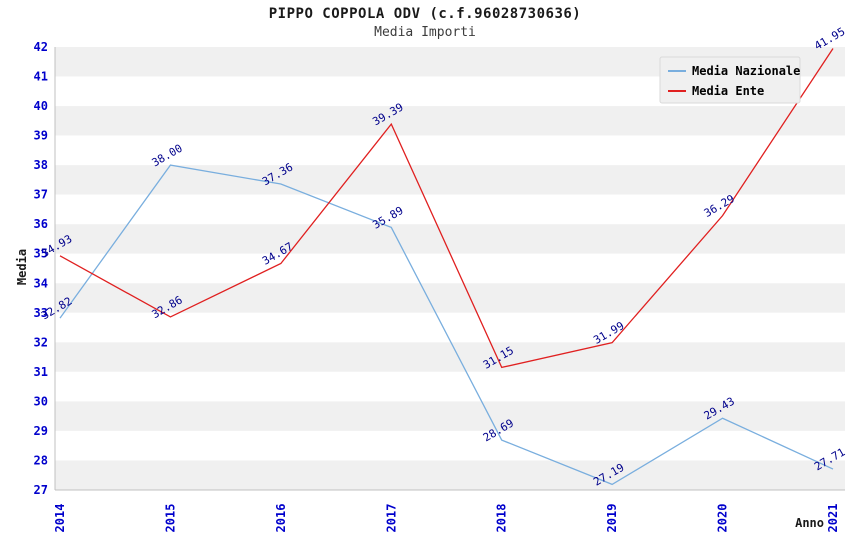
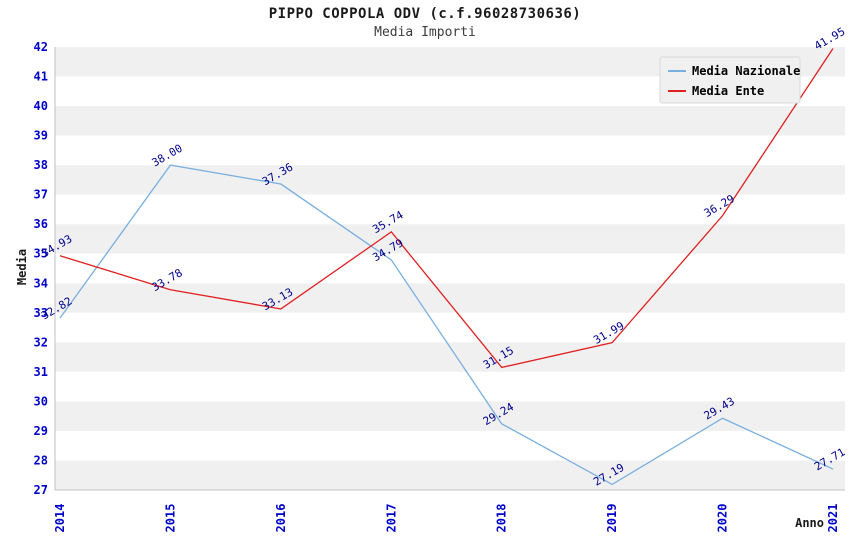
Media Ente/2015: 32.86 -> 33.78
Media Ente/2016: 34.67 -> 33.13
Media Nazionale/2017: 35.89 -> 34.79
Media Ente/2017: 39.39 -> 35.74
Media Nazionale/2018: 28.69 -> 29.24
